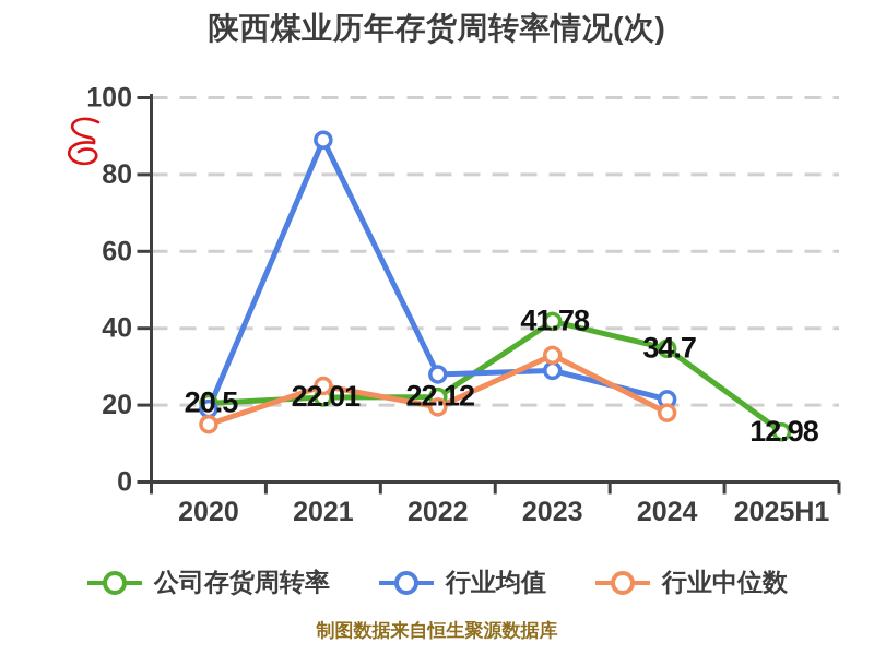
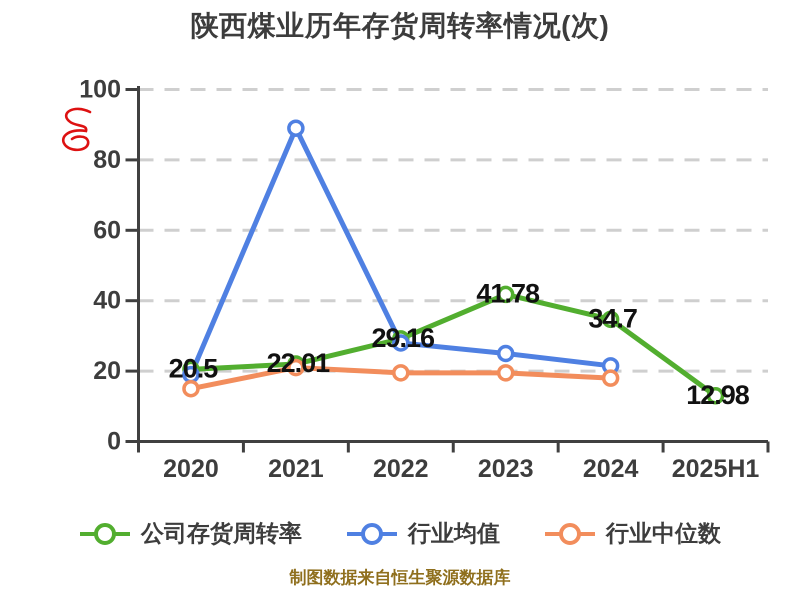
行业中位数/2021: 25 -> 21
公司存货周转率/2022: 22.12 -> 29.16
行业均值/2023: 29 -> 25
行业中位数/2023: 33 -> 20
